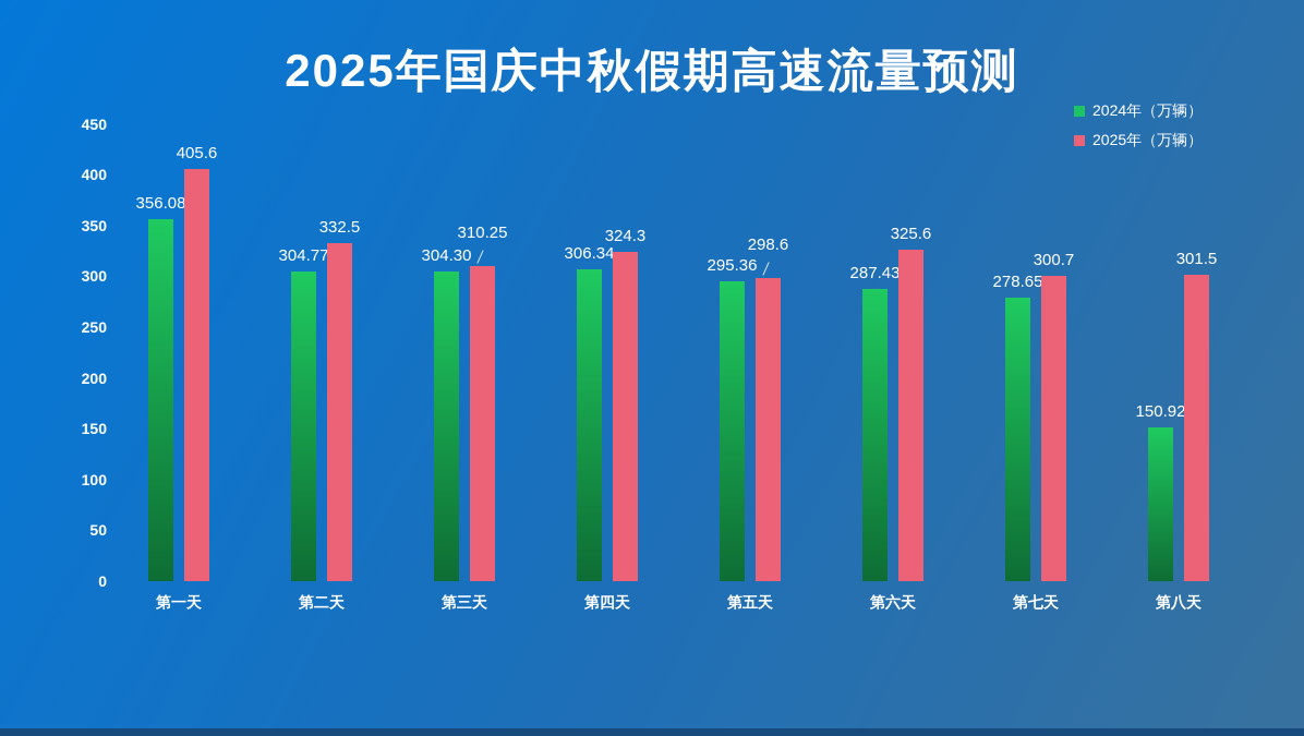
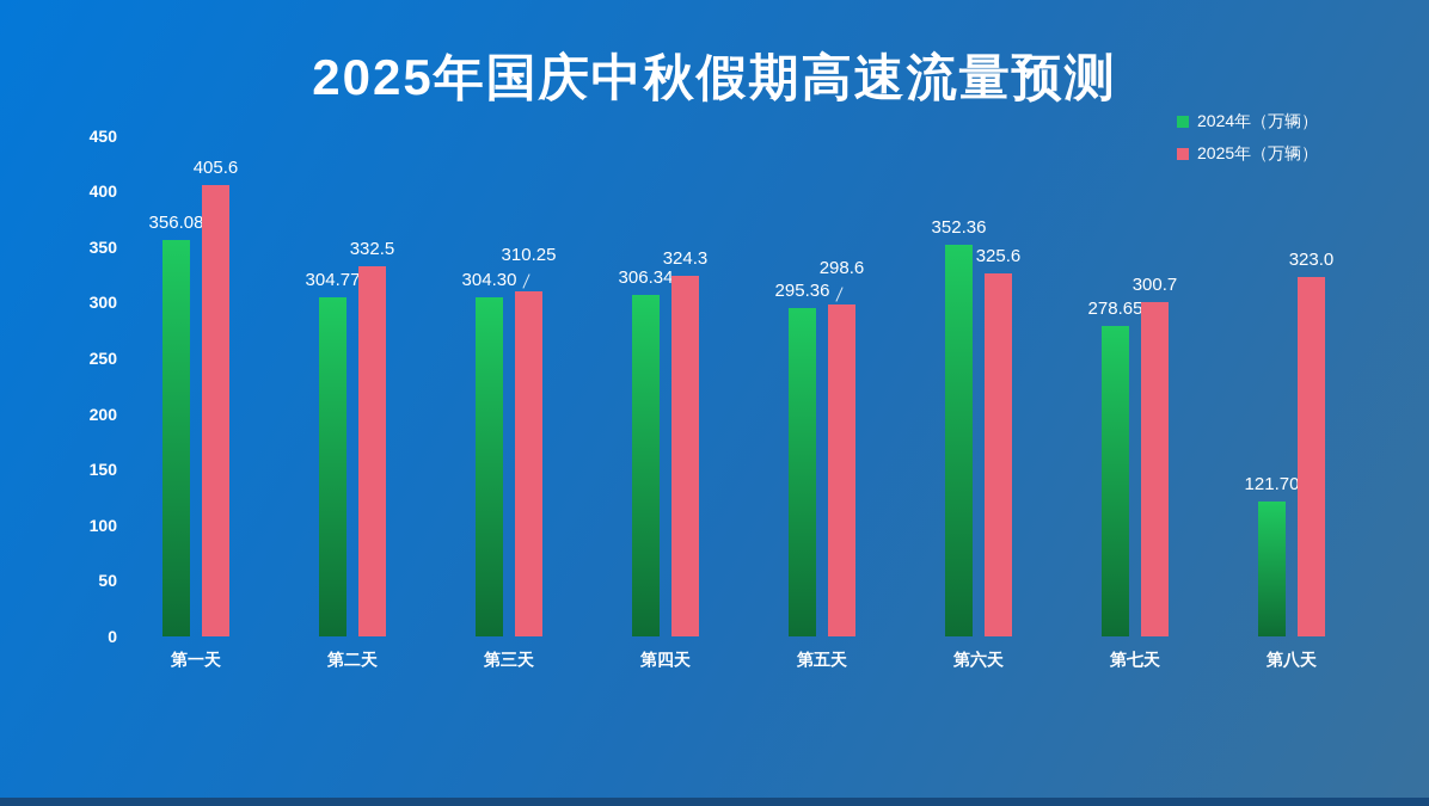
2024年（万辆）/第六天: 287.43 -> 352.36
2024年（万辆）/第八天: 150.92 -> 121.70
2025年（万辆）/第八天: 301.5 -> 323.0
